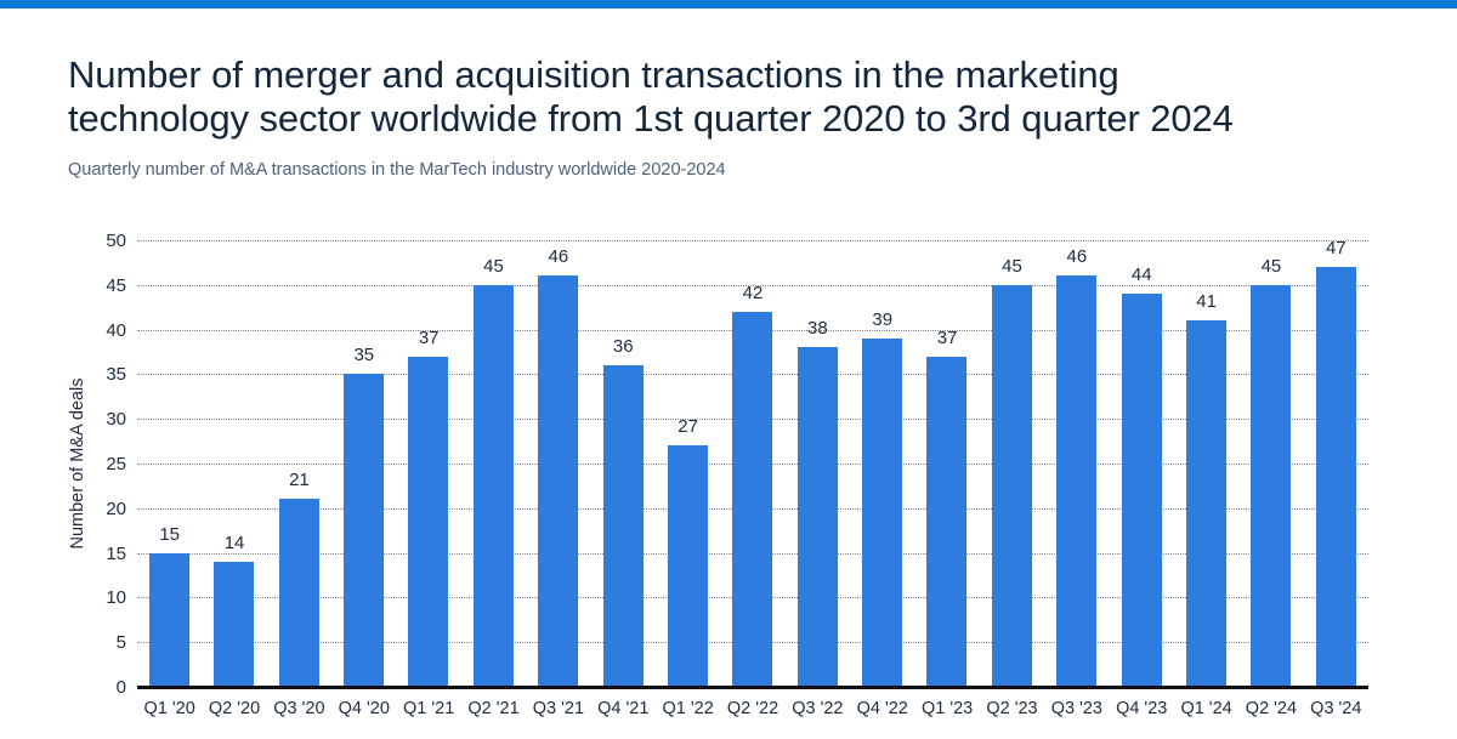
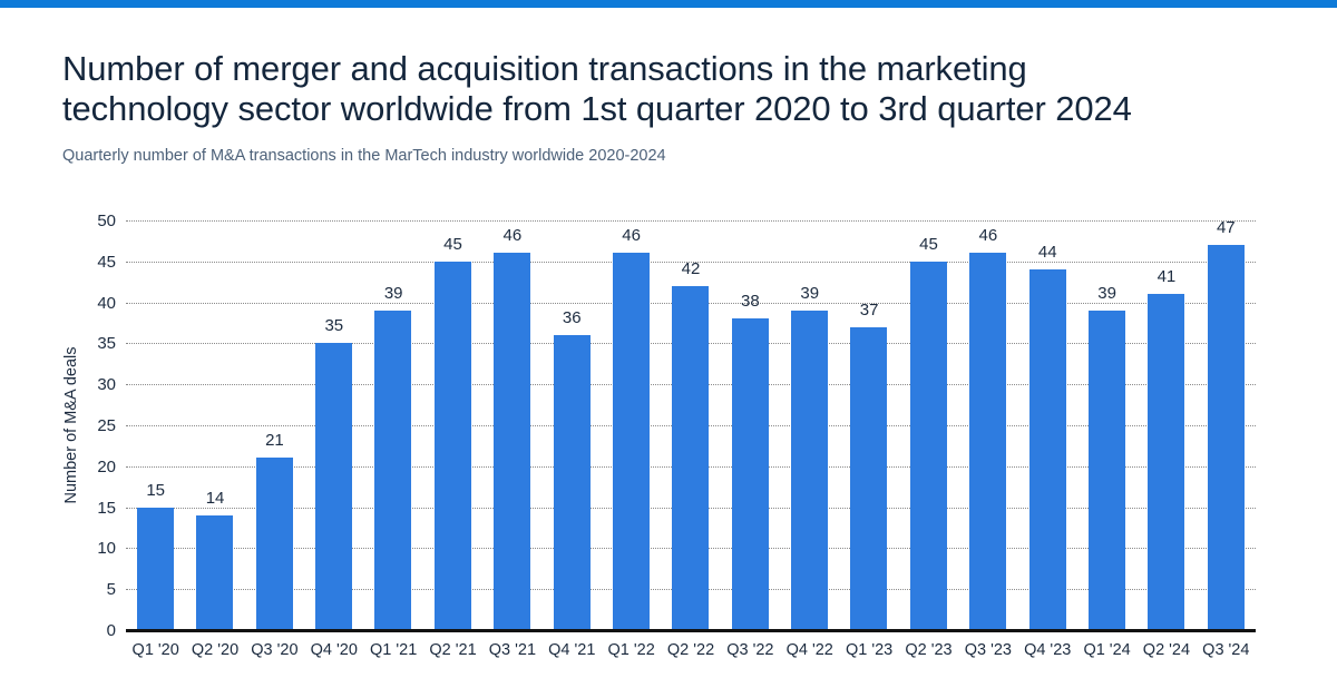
Q1 '21: 37 -> 39
Q1 '22: 27 -> 46
Q1 '24: 41 -> 39
Q2 '24: 45 -> 41
